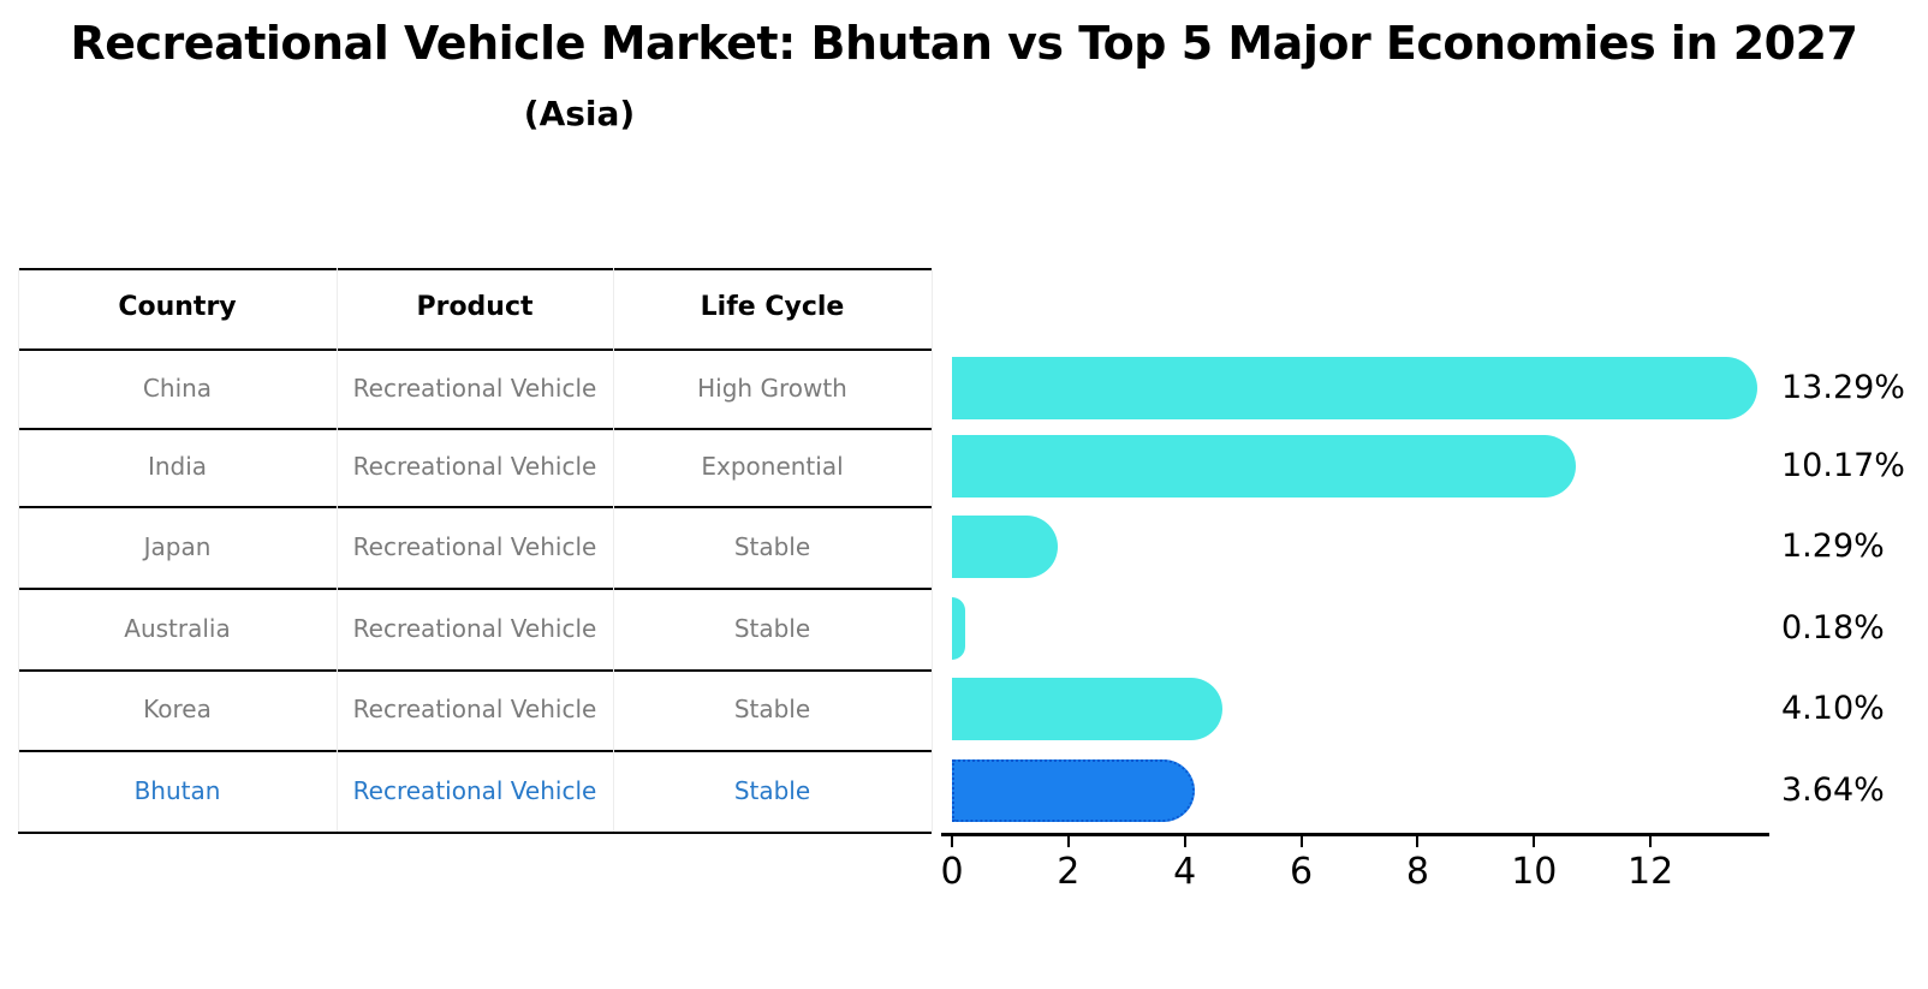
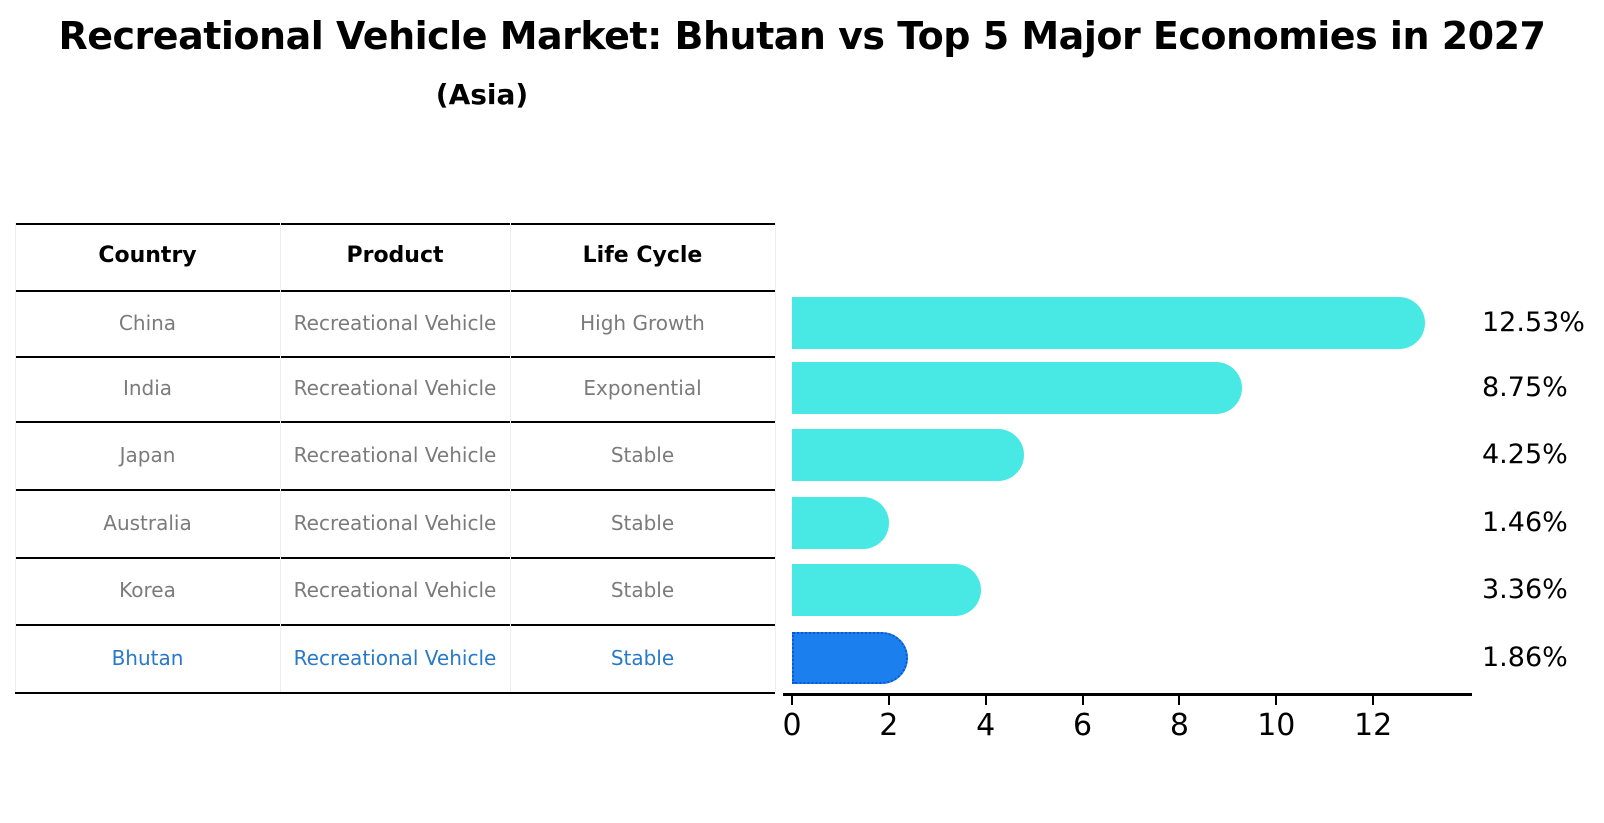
China: 13.29% -> 12.53%
India: 10.17% -> 8.75%
Japan: 1.29% -> 4.25%
Australia: 0.18% -> 1.46%
Korea: 4.10% -> 3.36%
Bhutan: 3.64% -> 1.86%
